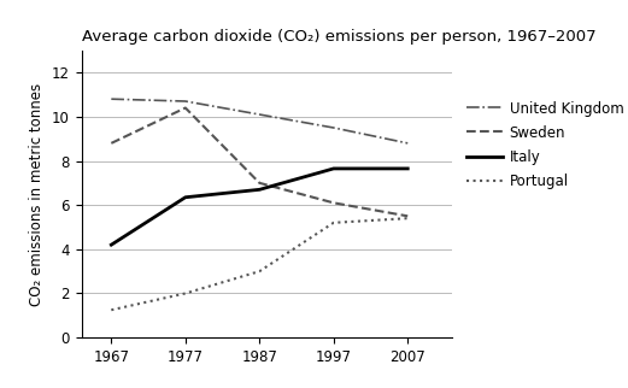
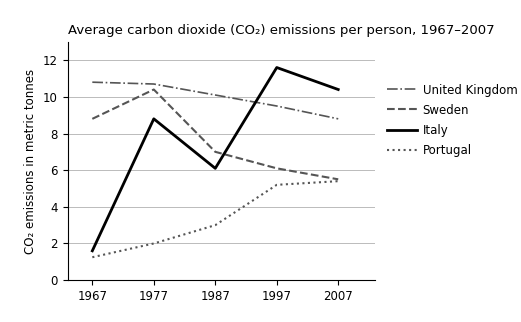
Italy/1967: 4.2 -> 1.6
Italy/1977: 6.3 -> 8.8
Italy/1987: 6.7 -> 6.1
Italy/1997: 7.7 -> 11.6
Italy/2007: 7.7 -> 10.4
